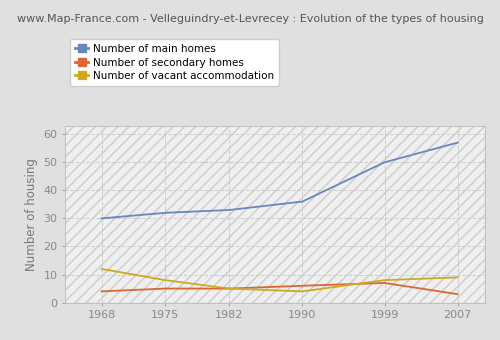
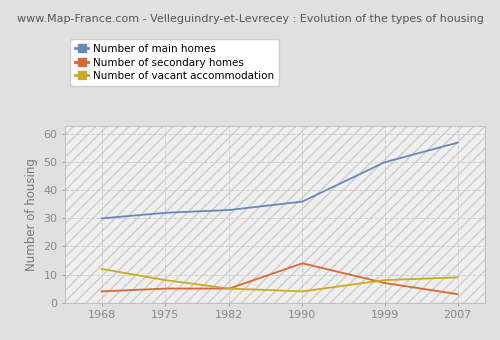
Number of secondary homes/1990: 6 -> 14
